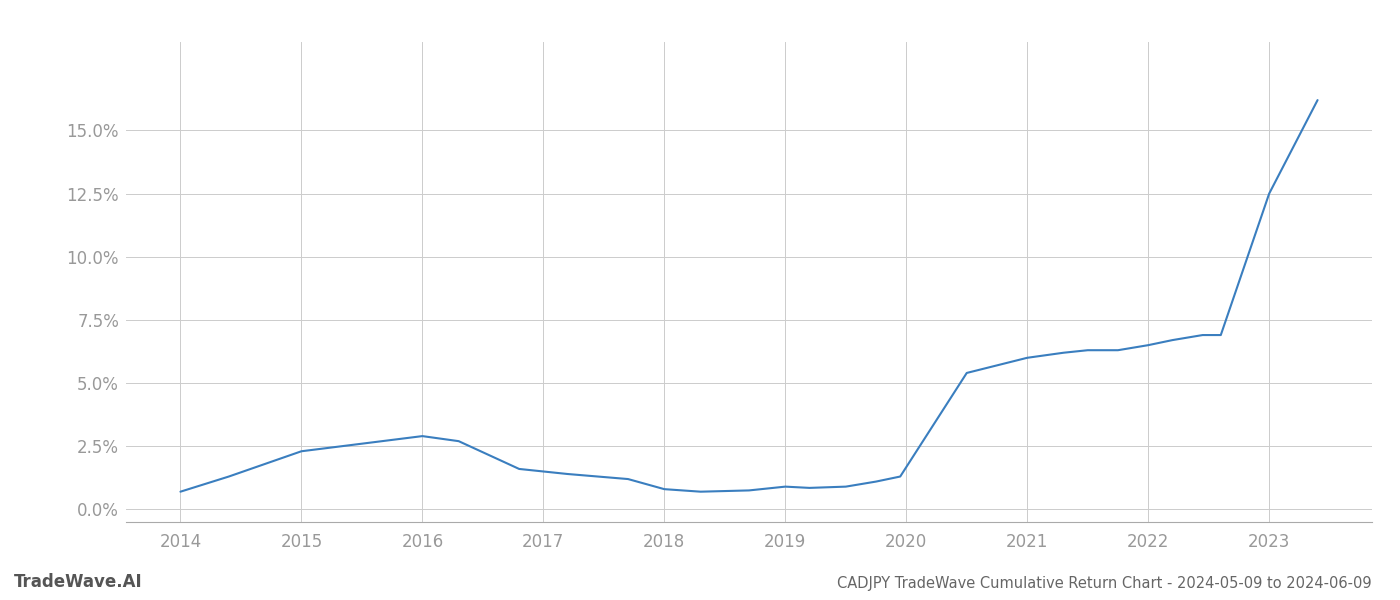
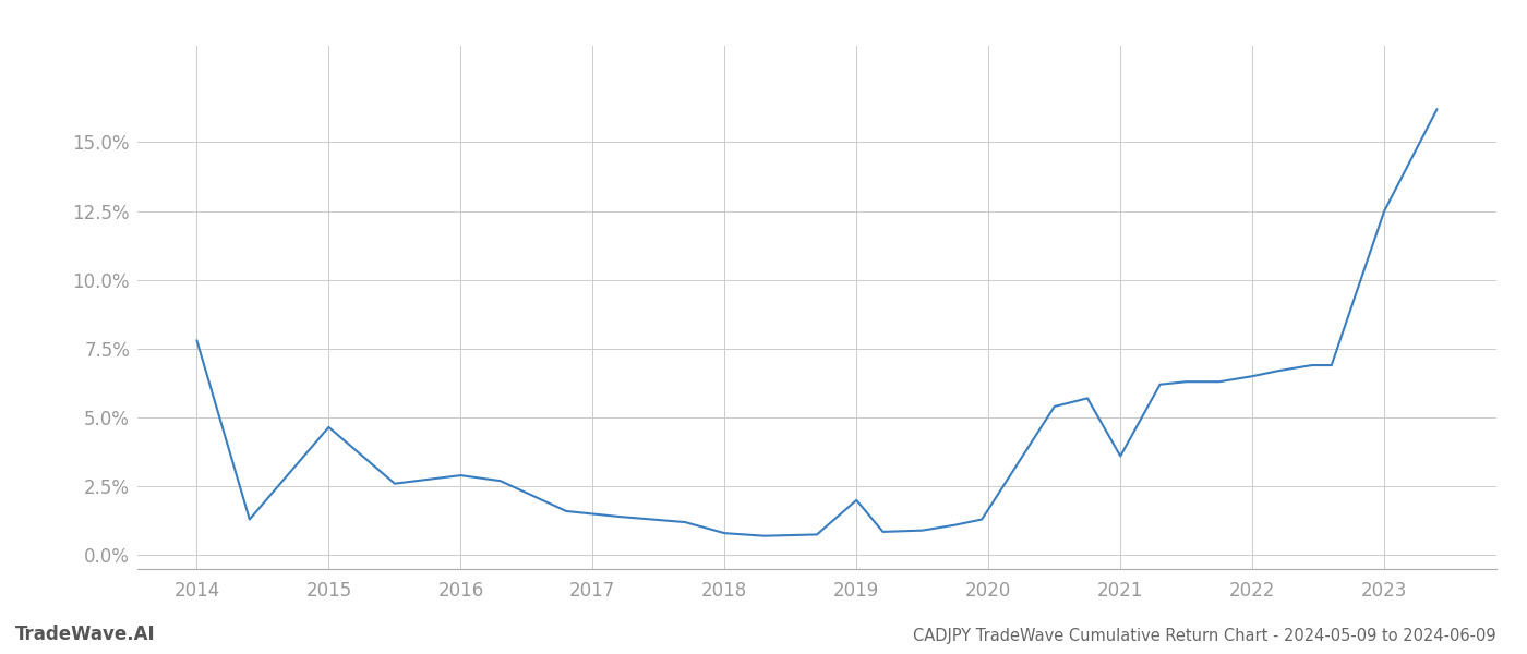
2014: 0.70% -> 7.80%
2015: 2.30% -> 4.65%
2019: 0.90% -> 2.00%
2021: 6.00% -> 3.60%
